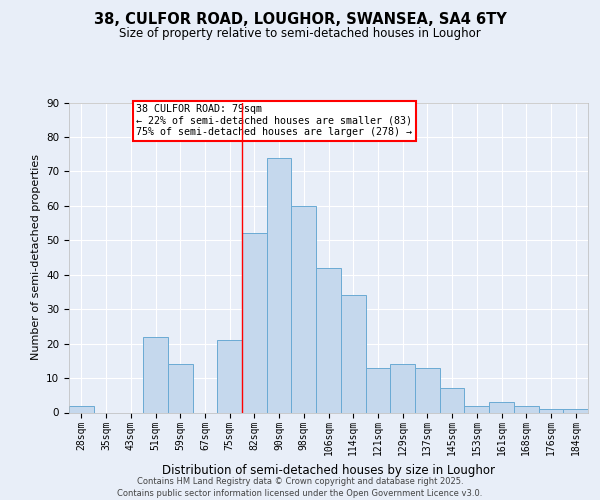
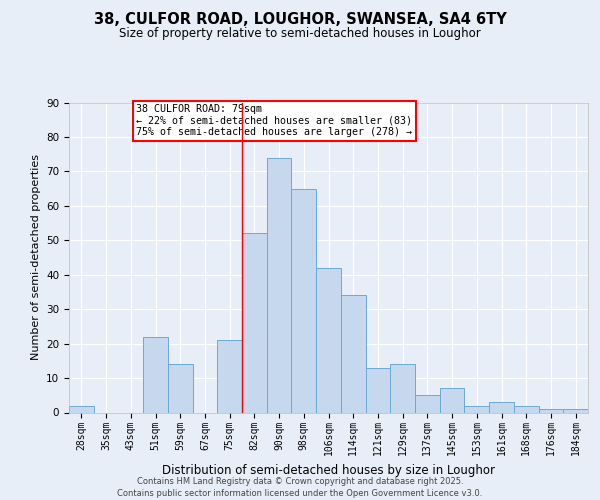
98sqm: 60 -> 65
137sqm: 13 -> 5
